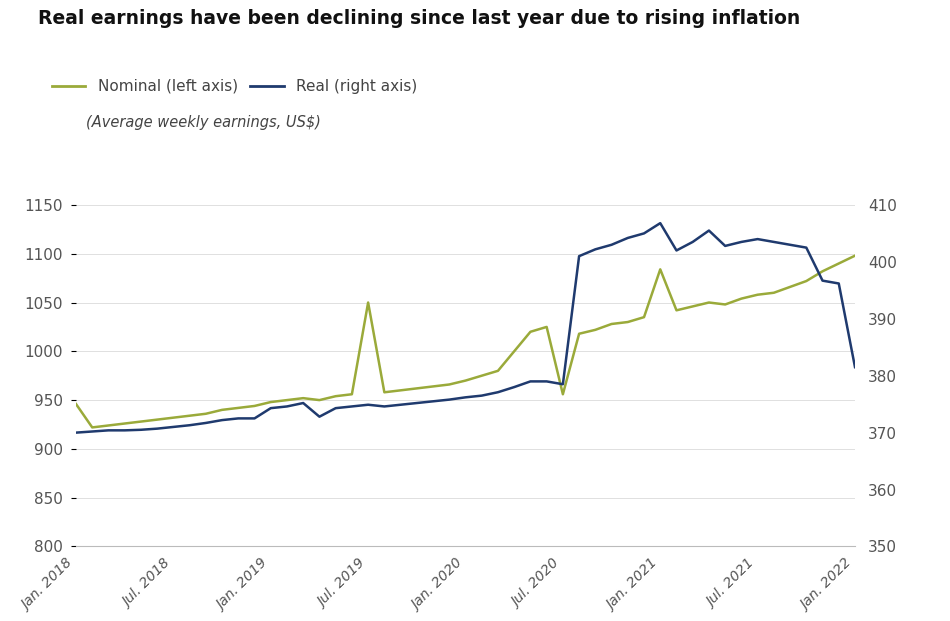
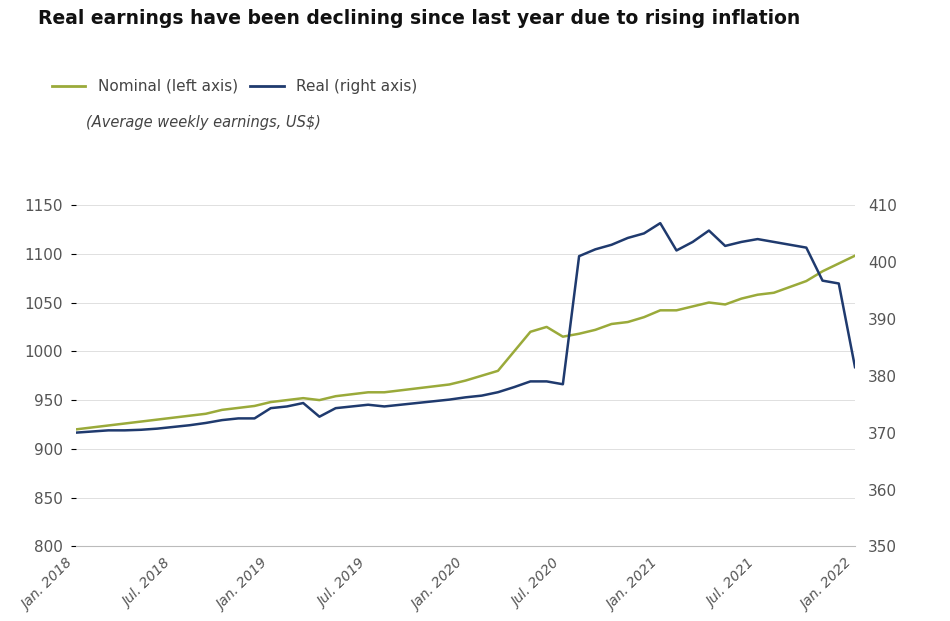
Nominal (left axis)/Jan. 2018: 946 -> 920
Nominal (left axis)/Jul. 2019: 1050 -> 958
Nominal (left axis)/Jul. 2020: 956 -> 1015
Nominal (left axis)/Jan. 2021: 1084 -> 1042
